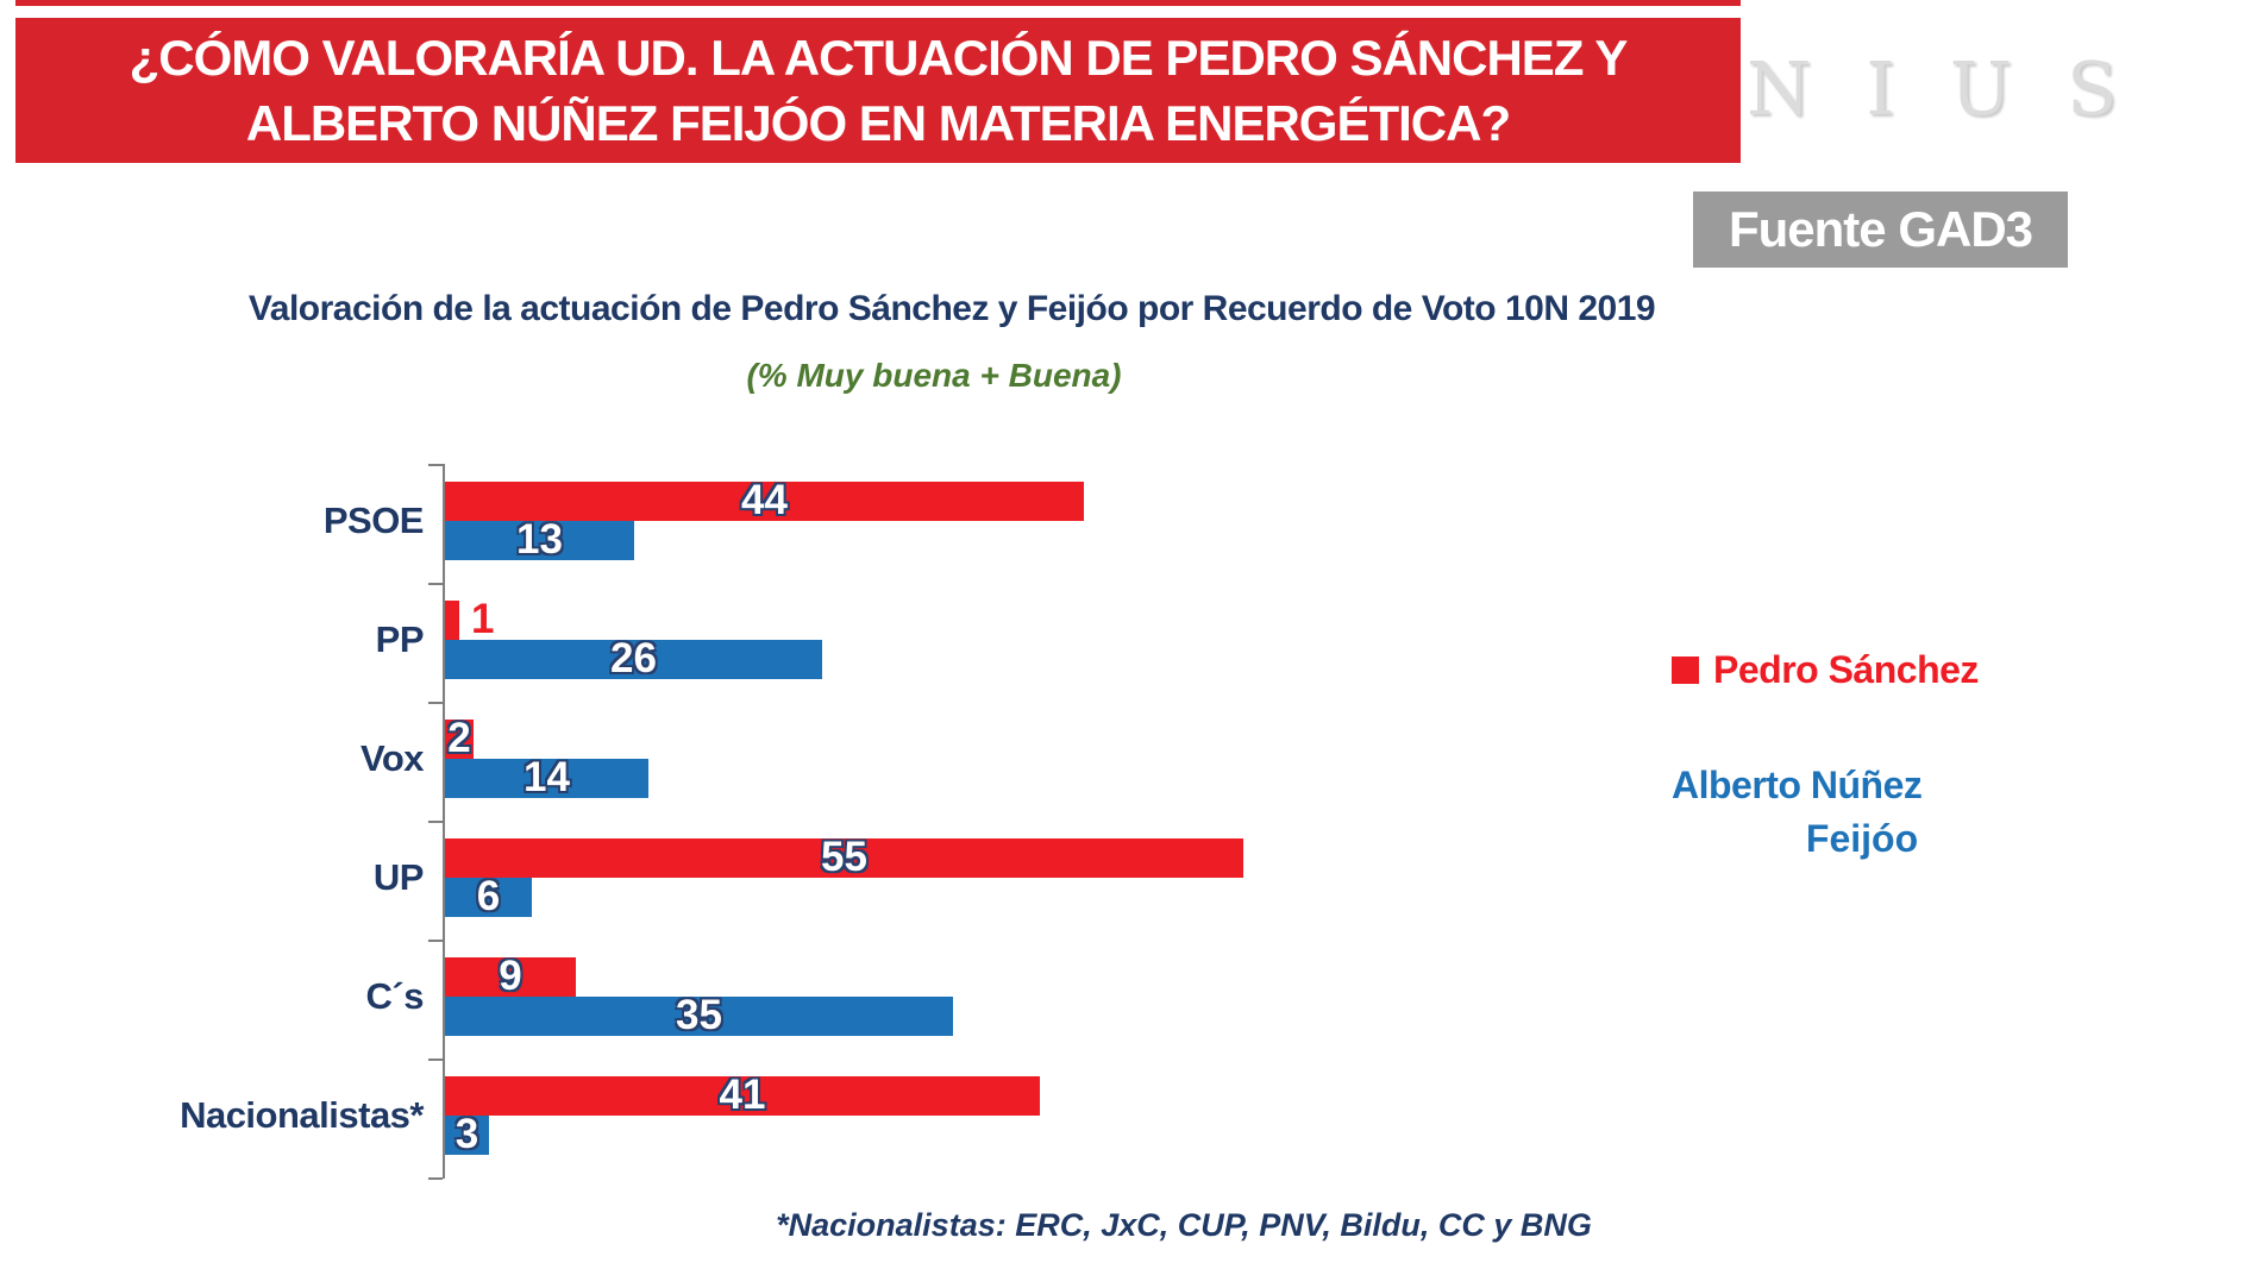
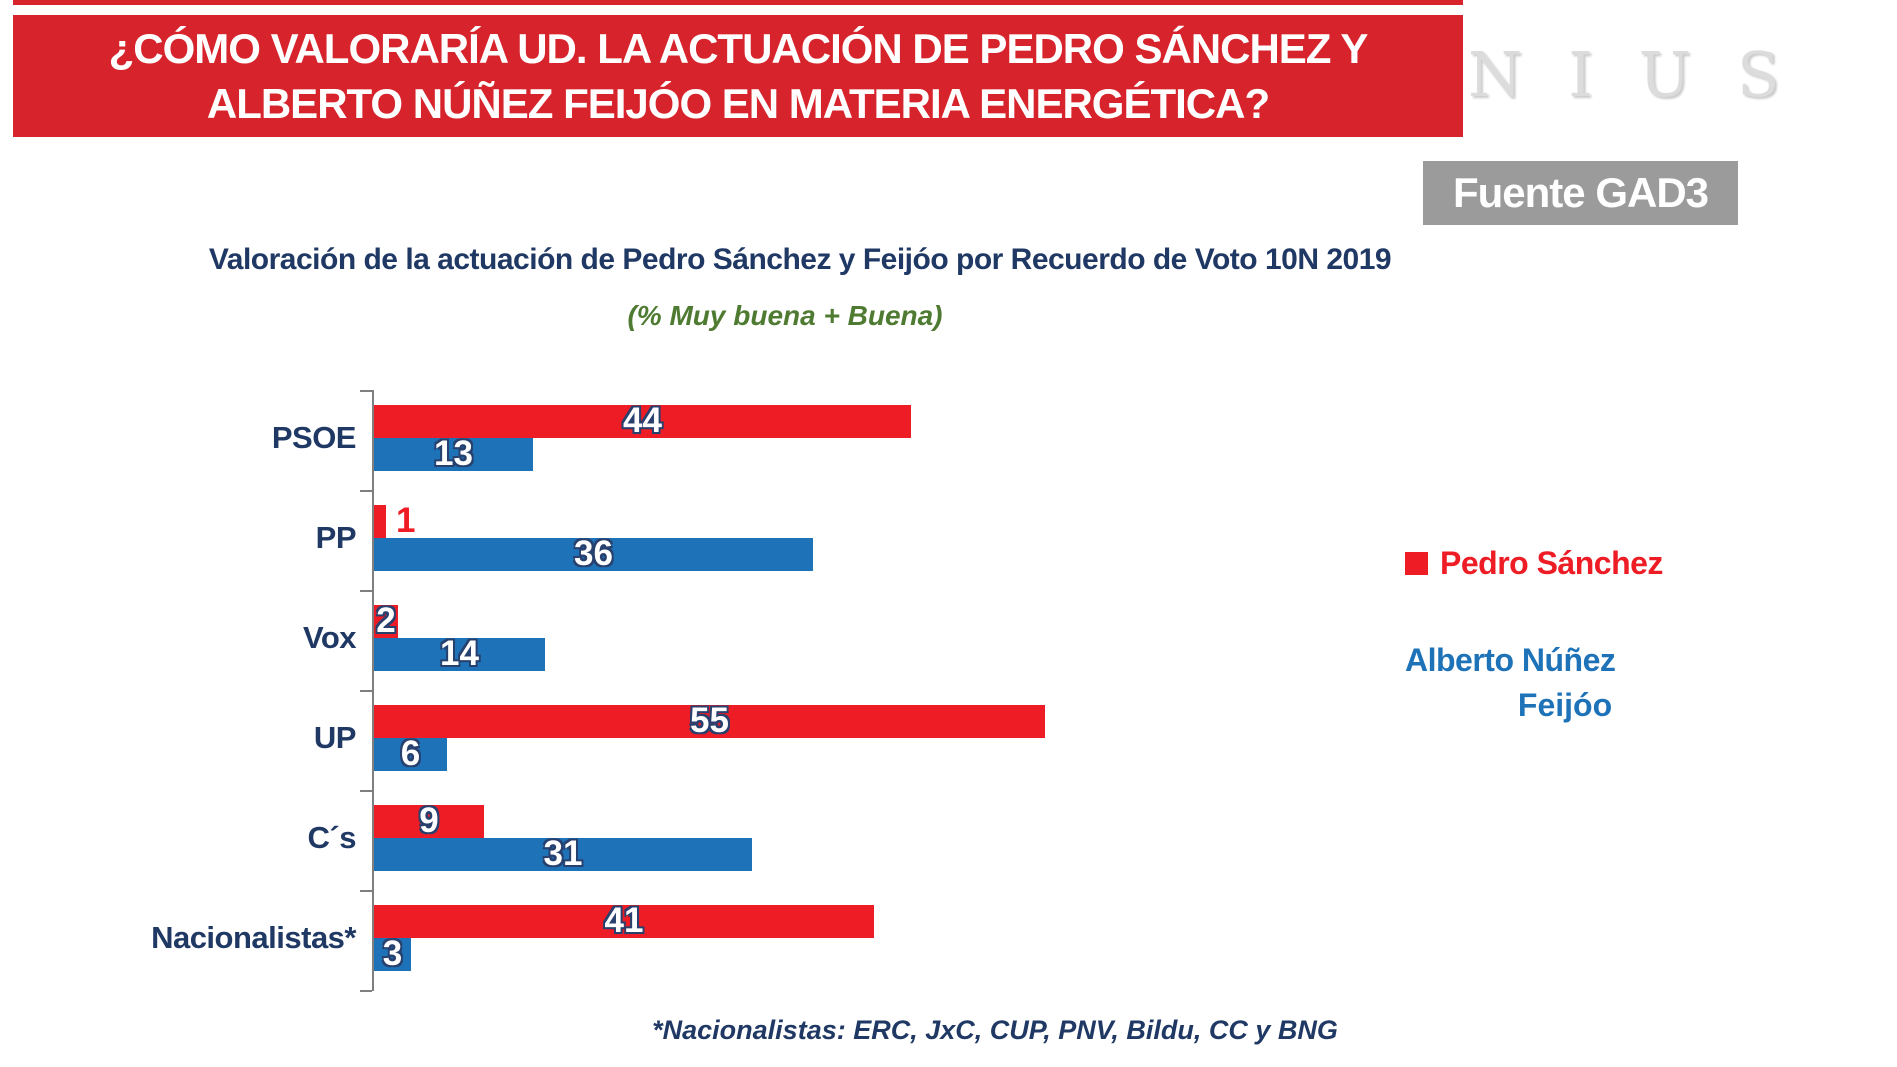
Alberto Núñez Feijóo/PP: 26 -> 36
Alberto Núñez Feijóo/C´s: 35 -> 31
